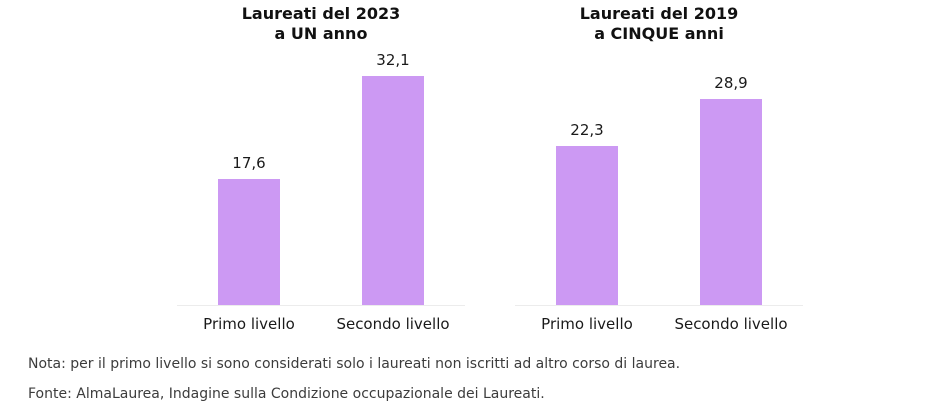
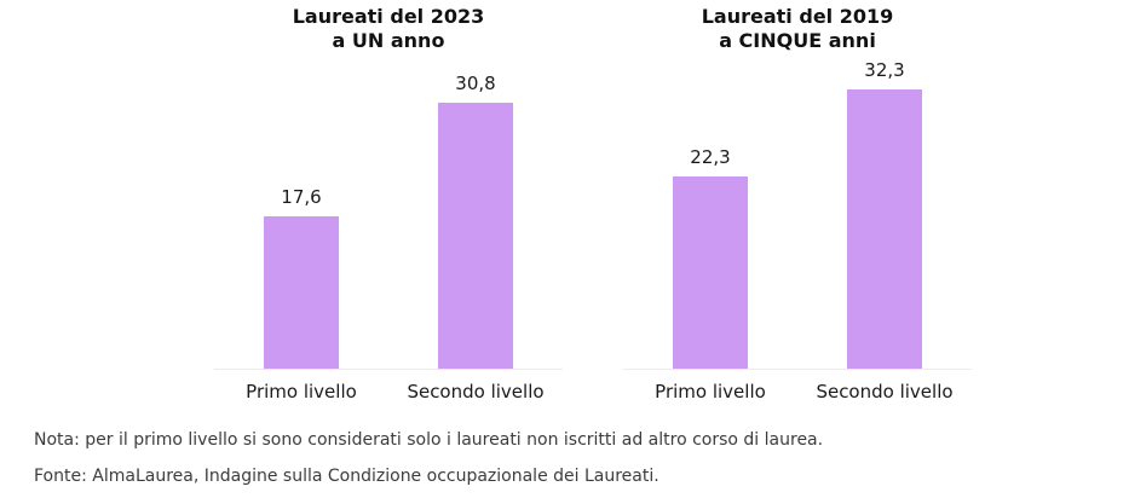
Laureati del 2023 a UN anno/Secondo livello: 32,1 -> 30,8
Laureati del 2019 a CINQUE anni/Secondo livello: 28,9 -> 32,3
